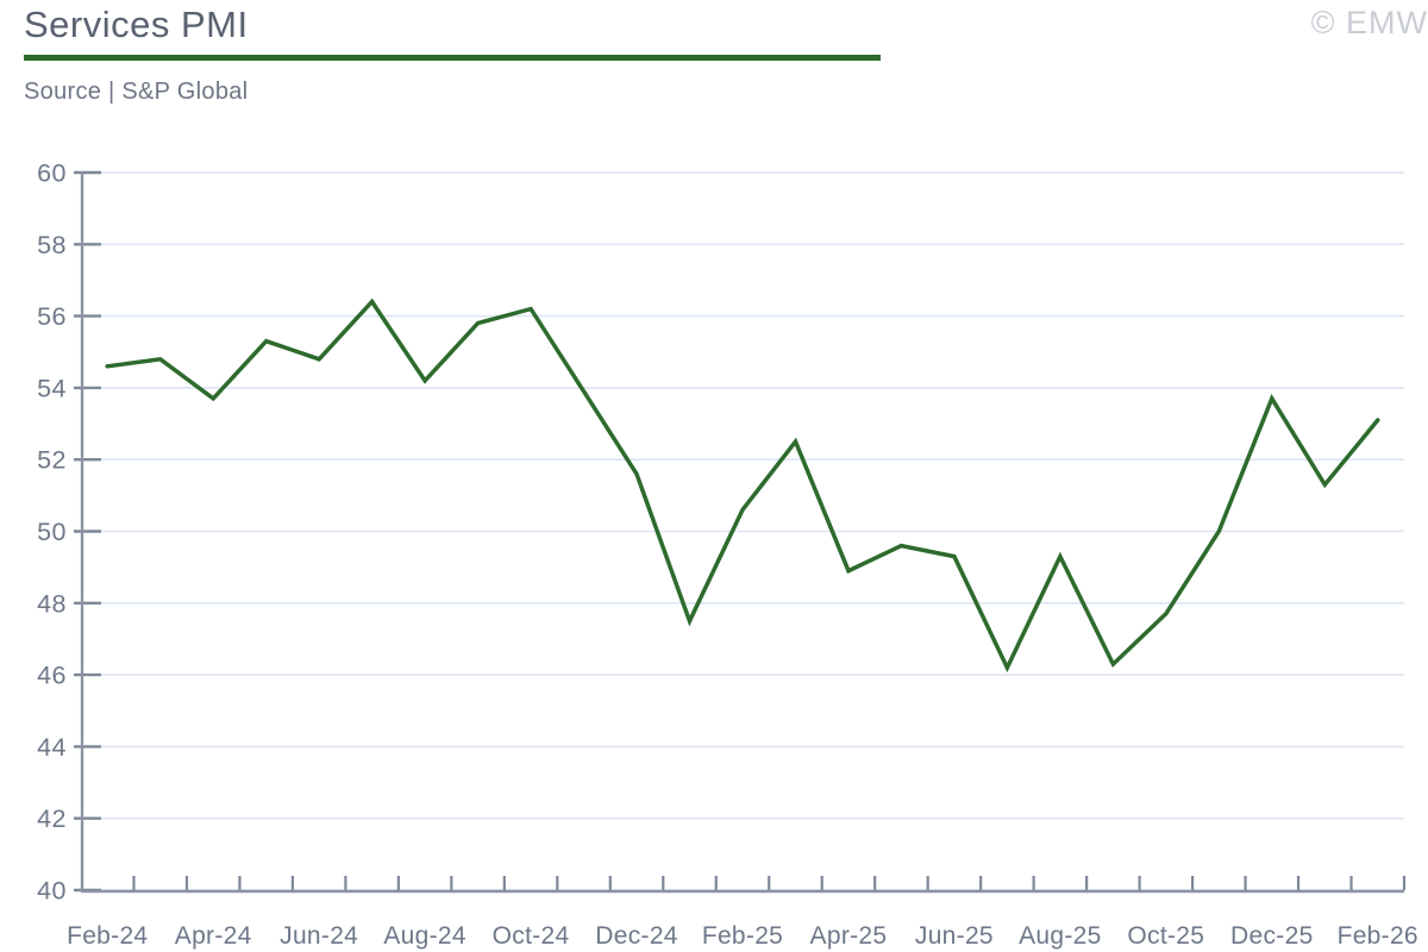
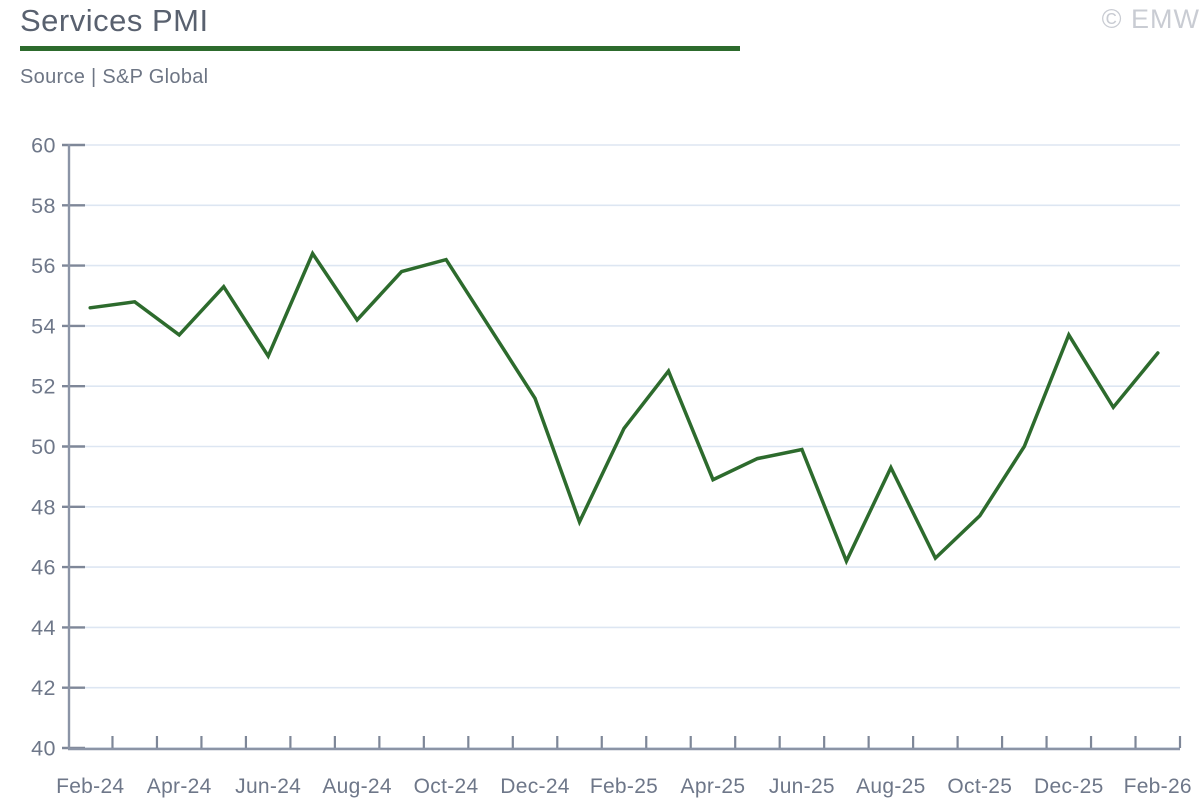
Jun-24: 54.8 -> 53.0
Jun-25: 49.3 -> 49.9
